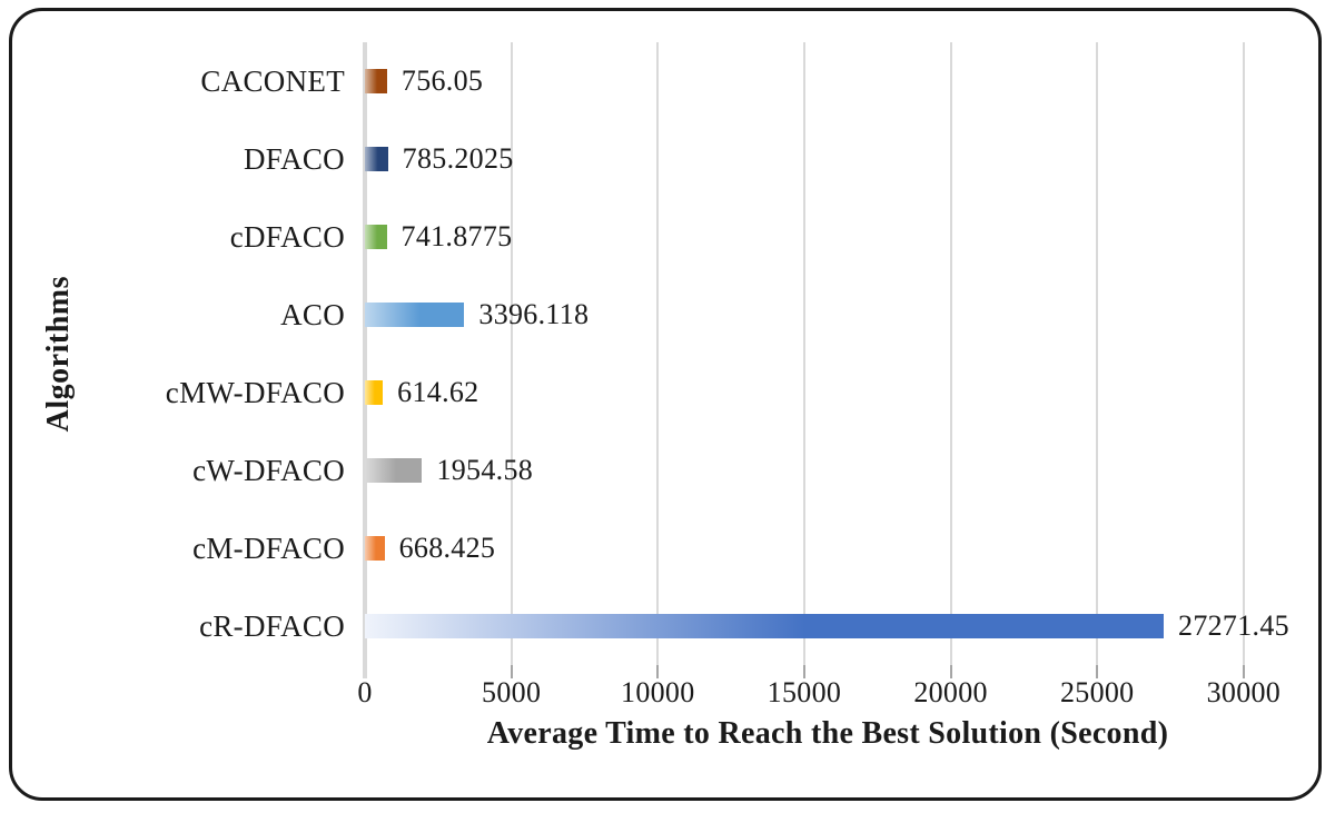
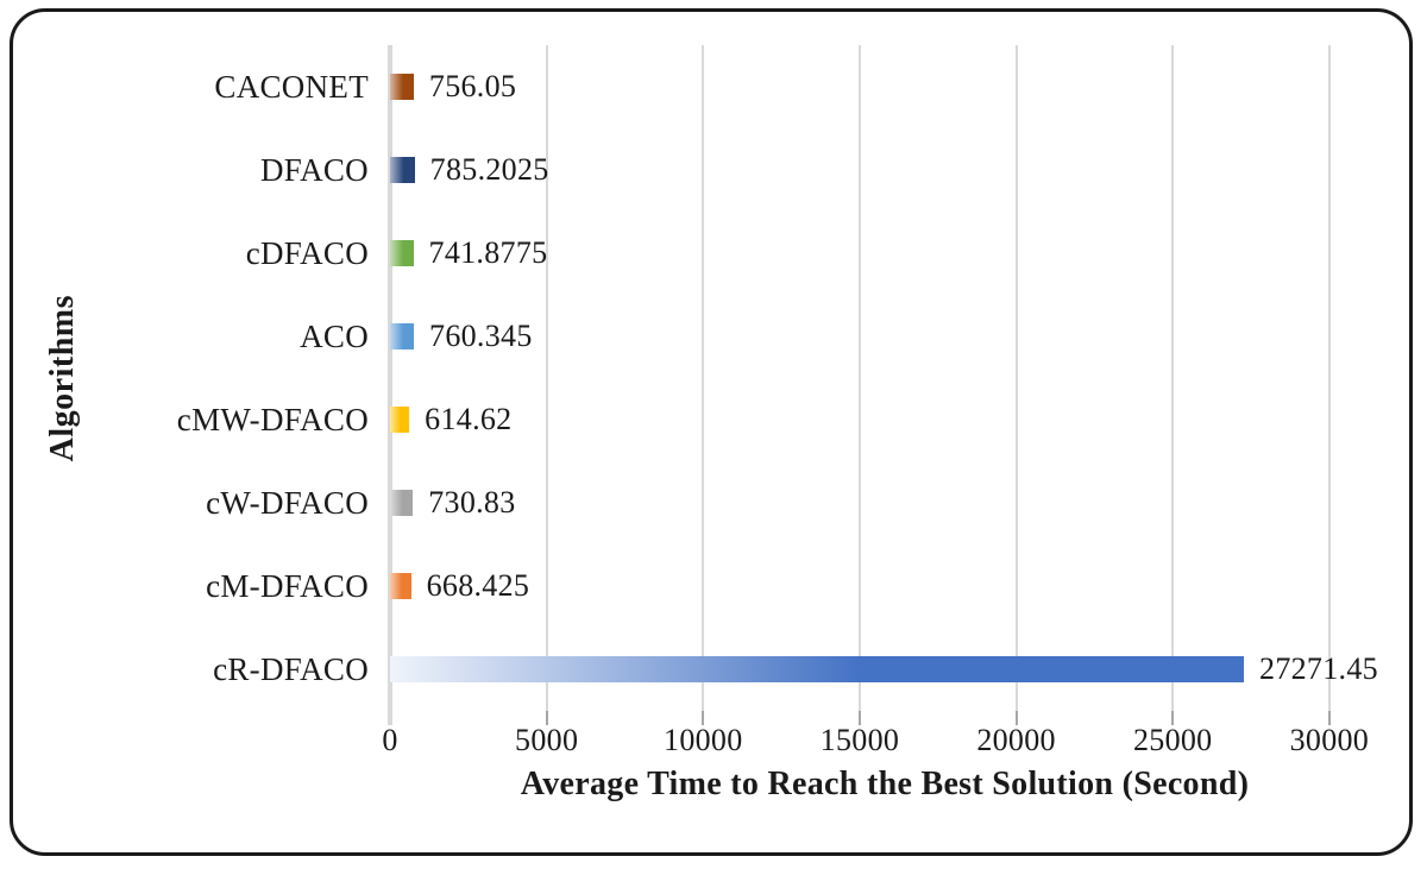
ACO: 3396.118 -> 760.345
cW-DFACO: 1954.58 -> 730.83
